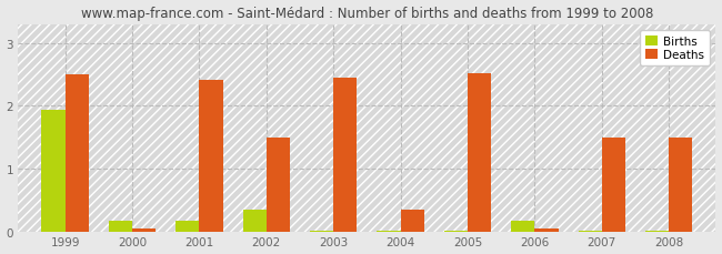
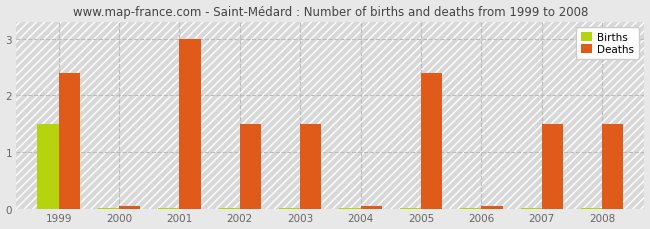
Births/1999: 1.94 -> 1.50
Deaths/1999: 2.50 -> 2.40
Births/2000: 0.18 -> 0.02
Births/2001: 0.18 -> 0.02
Deaths/2001: 2.42 -> 3.00
Births/2002: 0.36 -> 0.02
Deaths/2003: 2.44 -> 1.50
Deaths/2004: 0.36 -> 0.06
Deaths/2005: 2.52 -> 2.40
Births/2006: 0.18 -> 0.02
